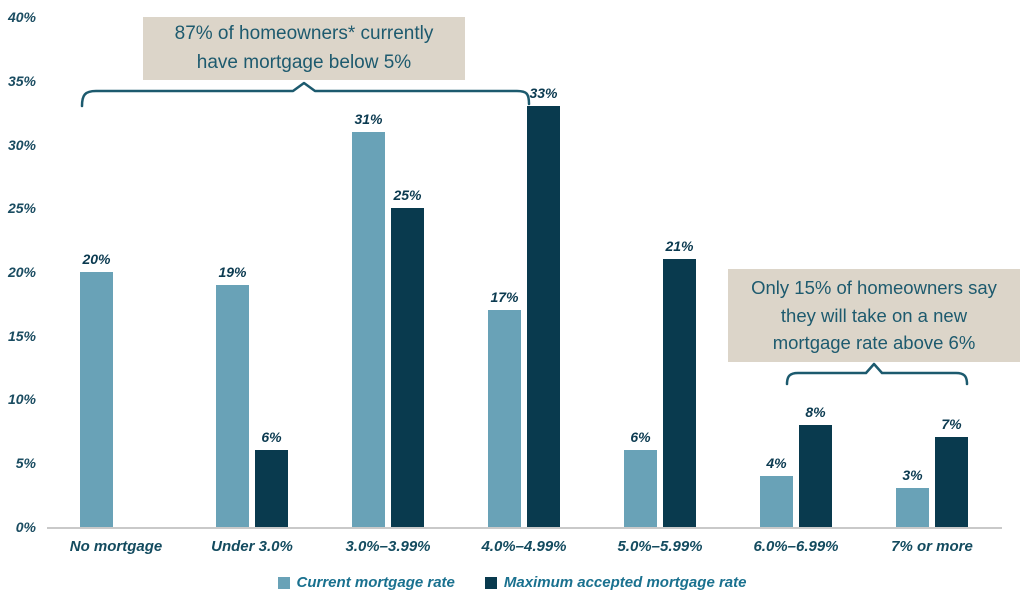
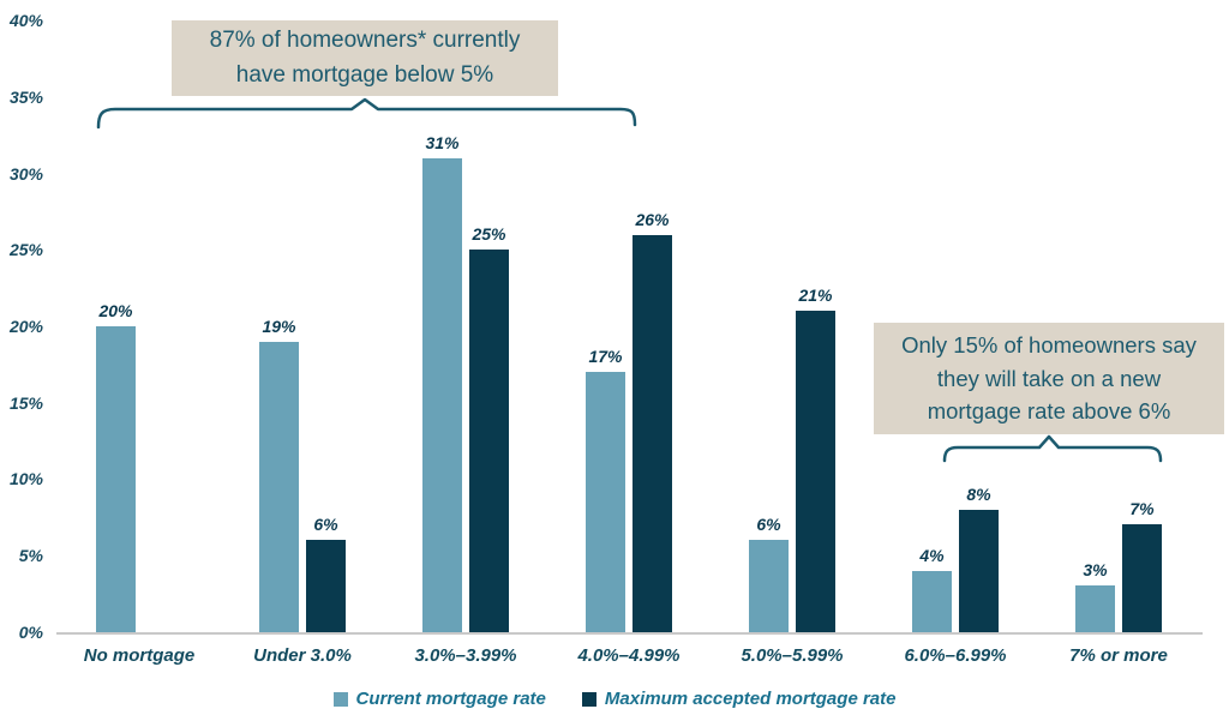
Maximum accepted mortgage rate/4.0%–4.99%: 33% -> 26%
